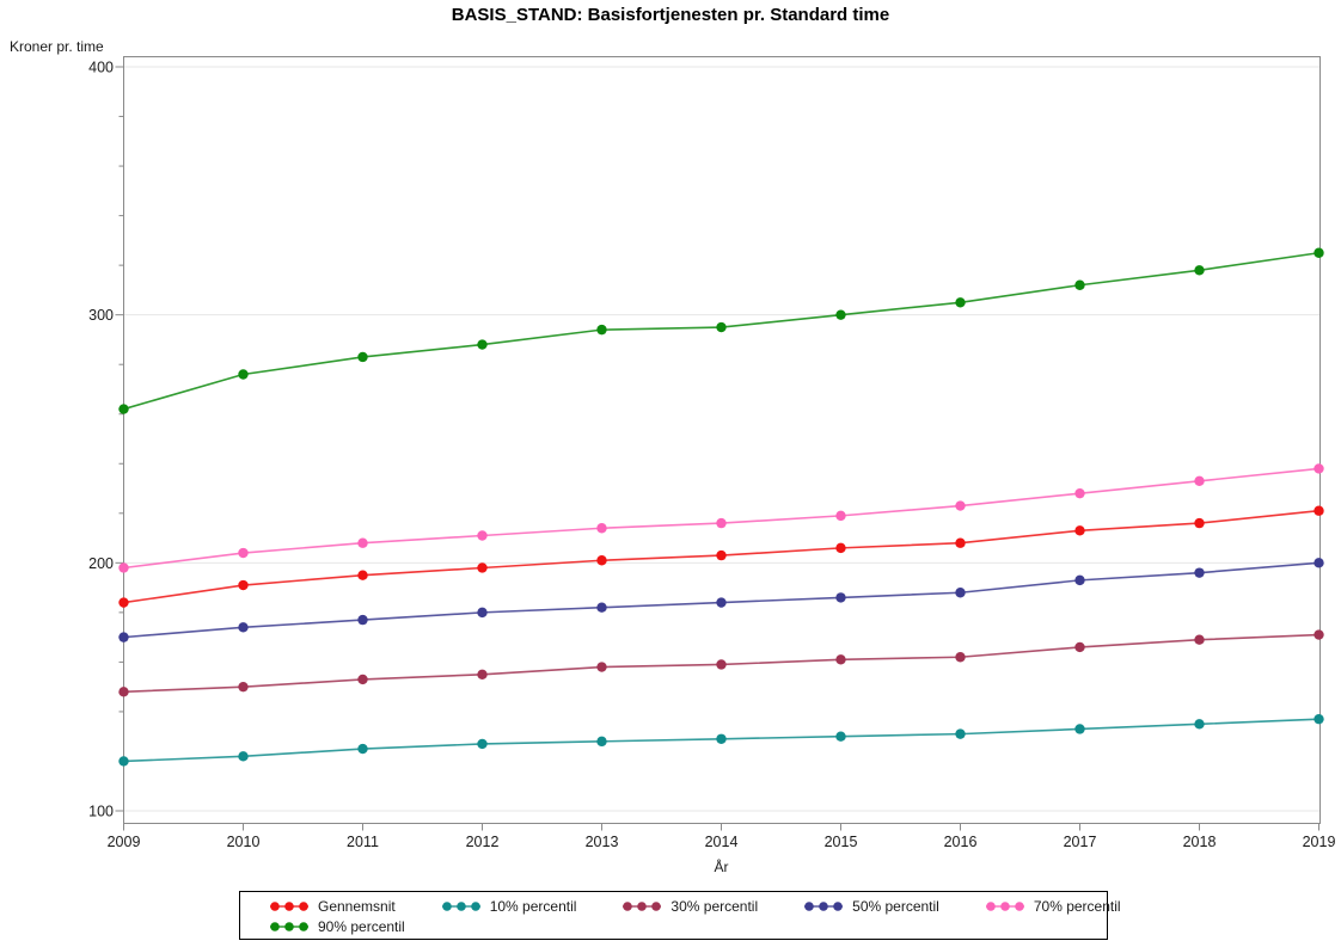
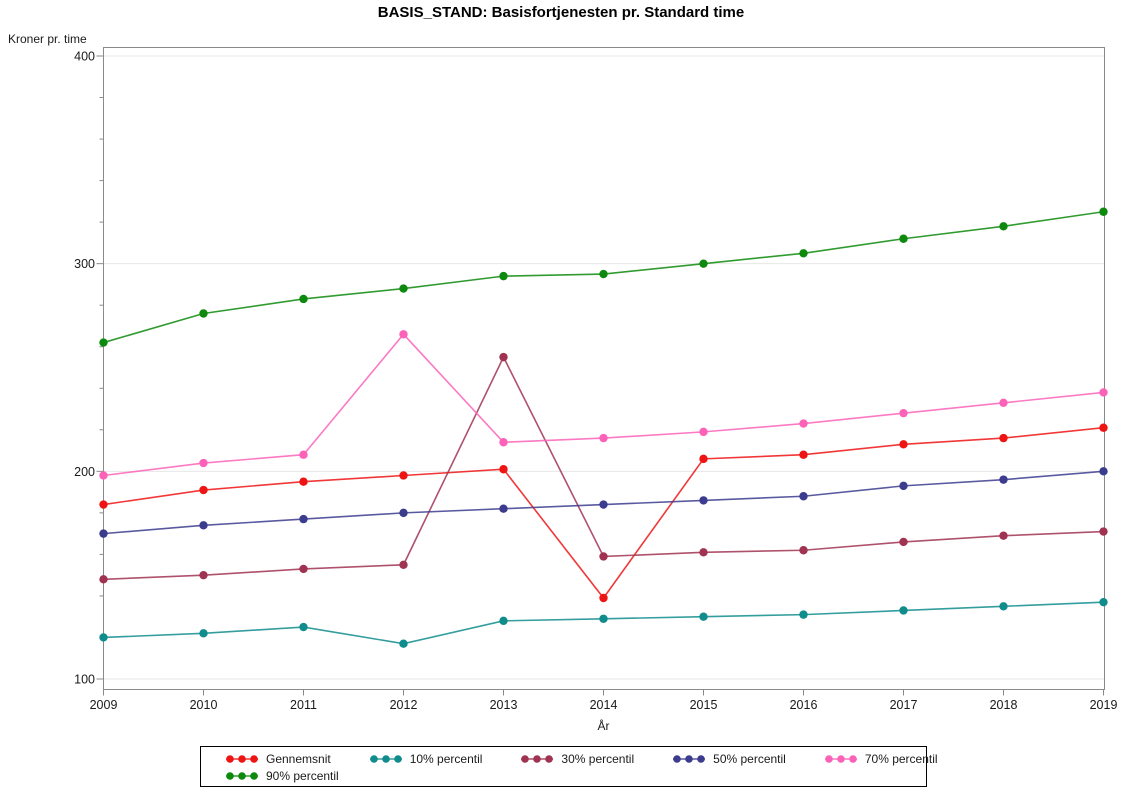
10% percentil/2012: 127 -> 117
70% percentil/2012: 211 -> 266
30% percentil/2013: 158 -> 255
Gennemsnit/2014: 203 -> 139
